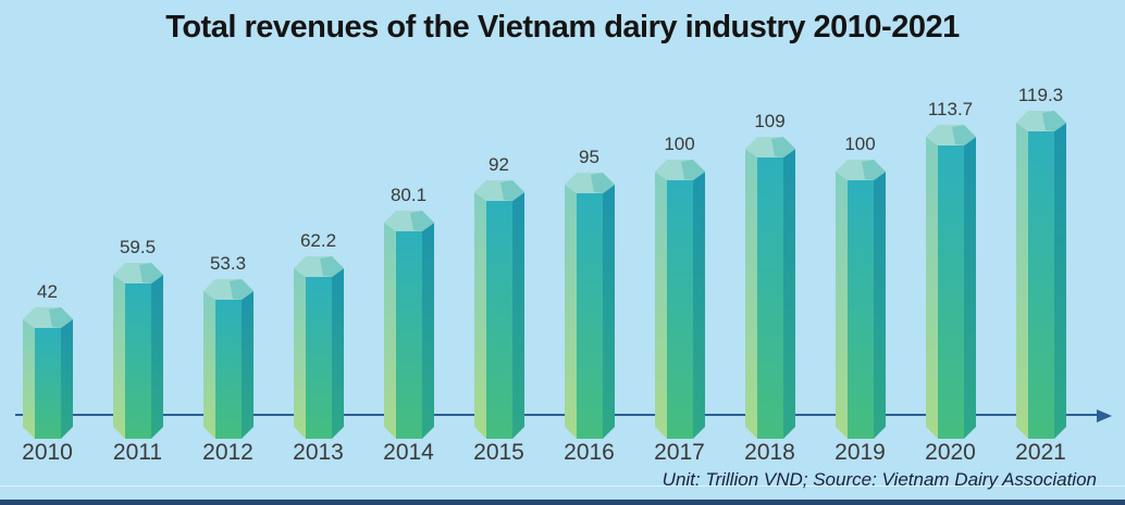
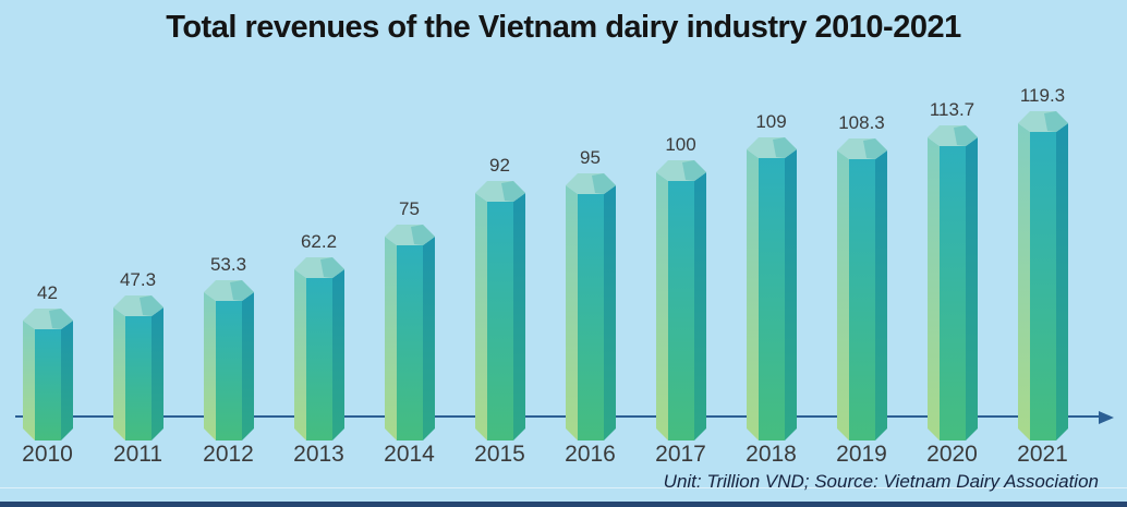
2011: 59.5 -> 47.3
2014: 80.1 -> 75
2019: 100 -> 108.3
